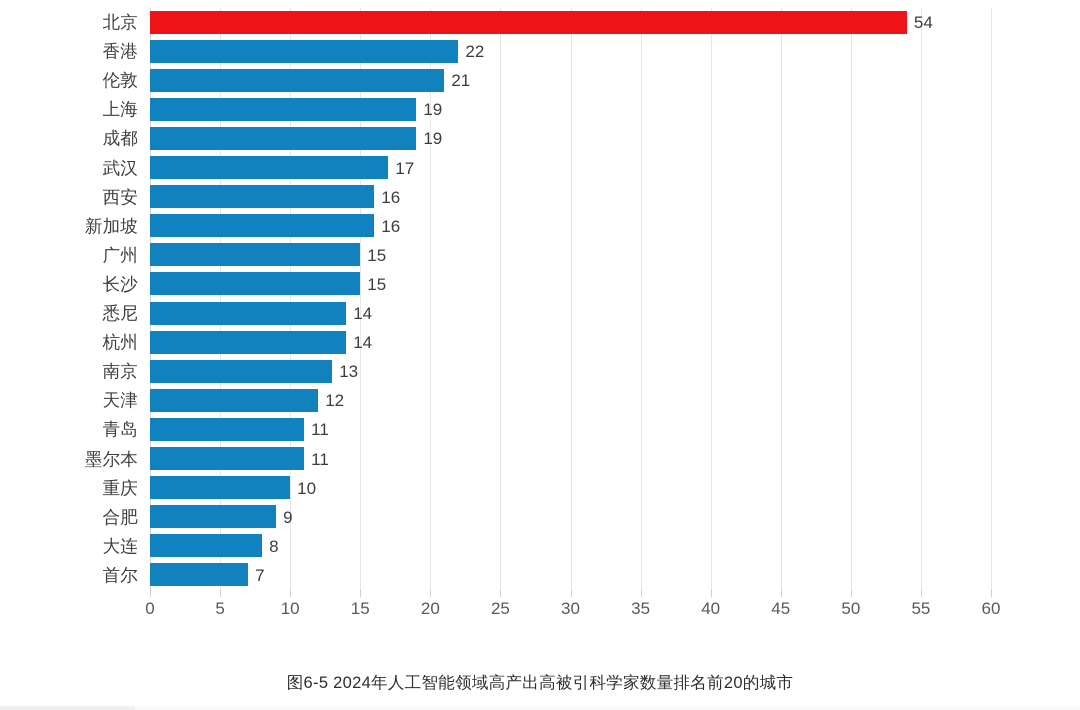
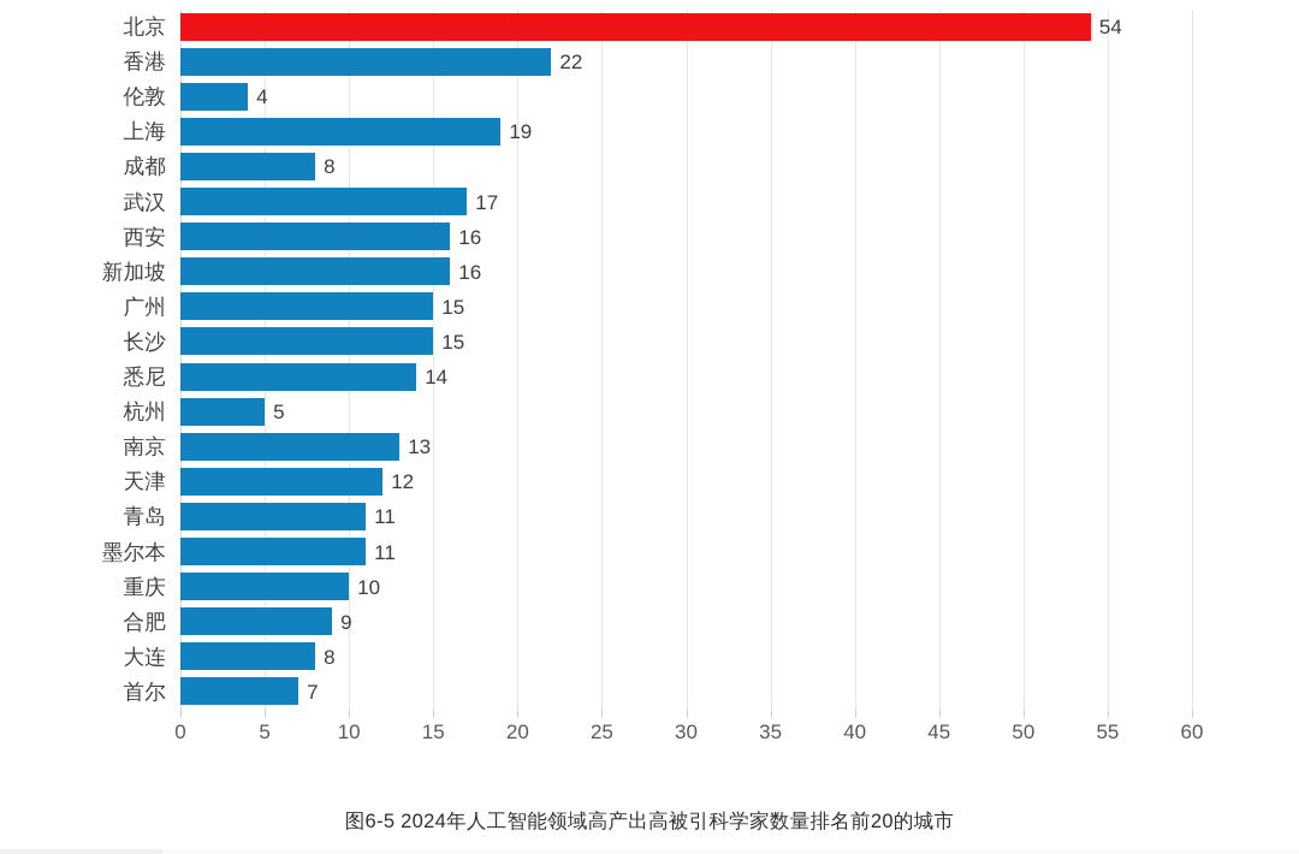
伦敦: 21 -> 4
成都: 19 -> 8
杭州: 14 -> 5
